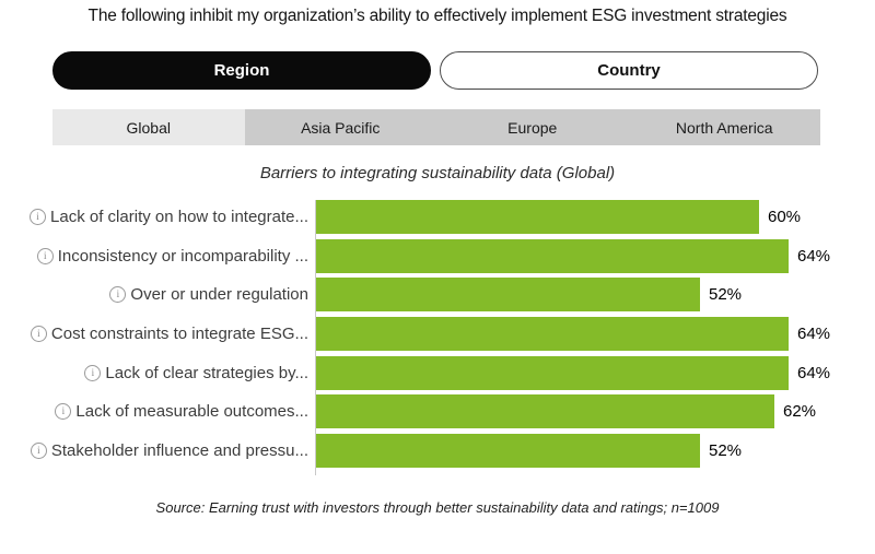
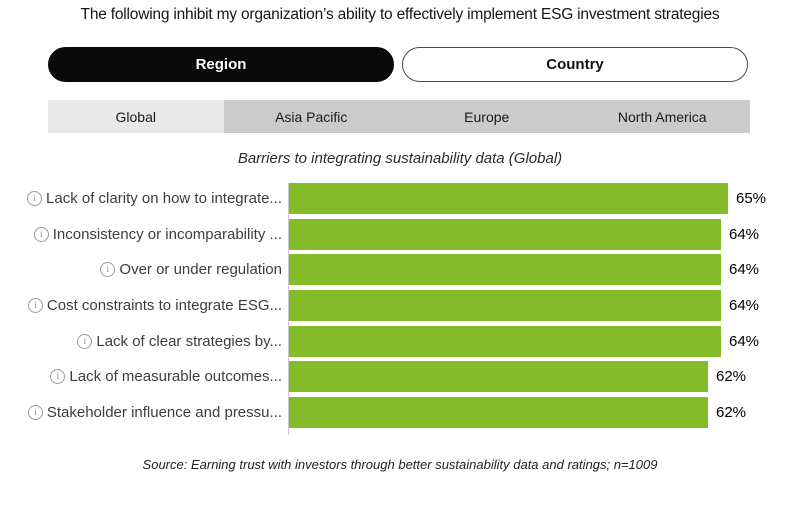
Lack of clarity on how to integrate...: 60% -> 65%
Over or under regulation: 52% -> 64%
Stakeholder influence and pressu...: 52% -> 62%
